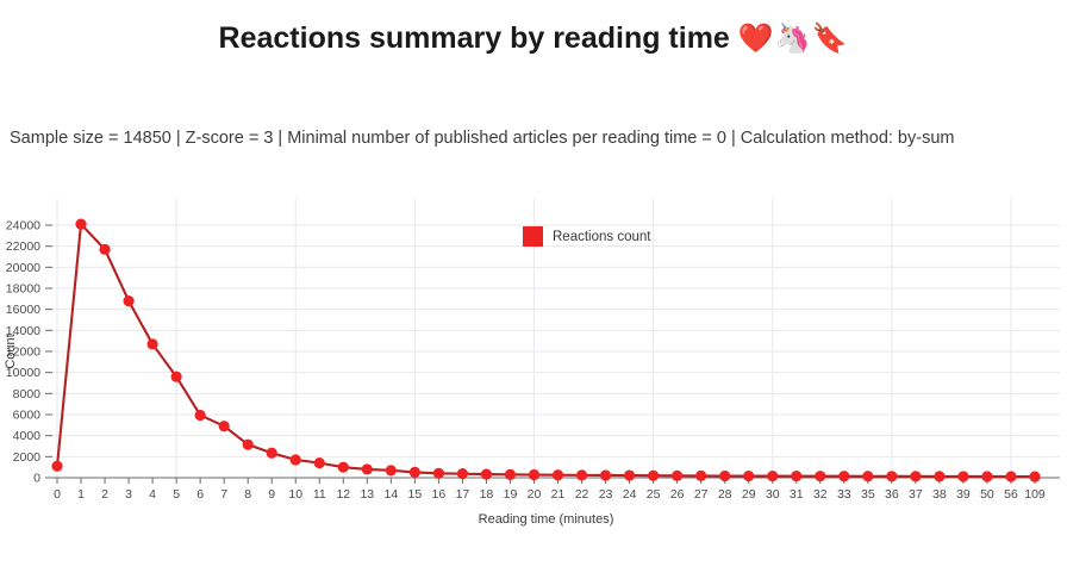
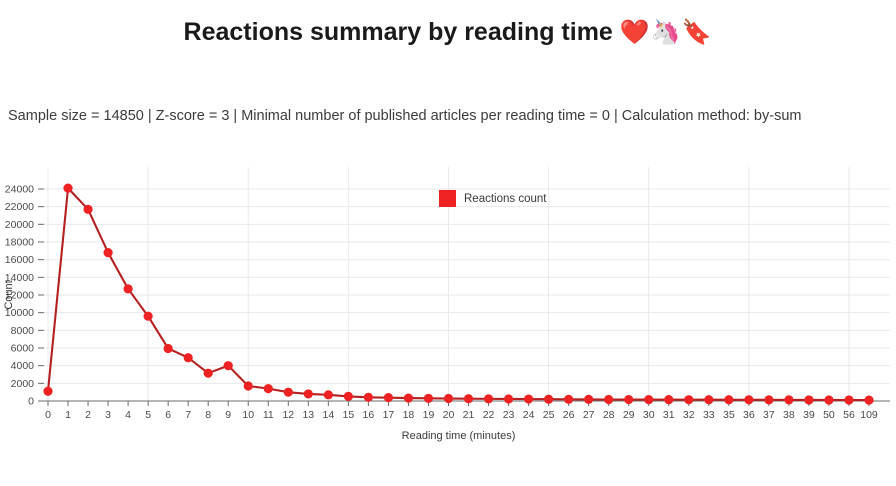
9: 2000 -> 4000
